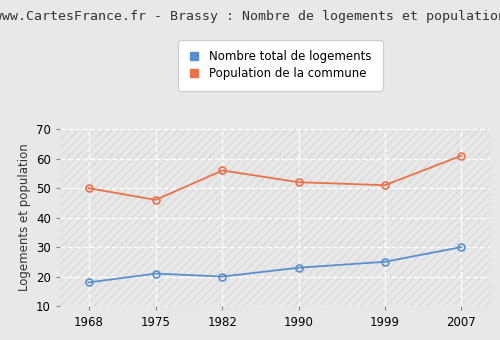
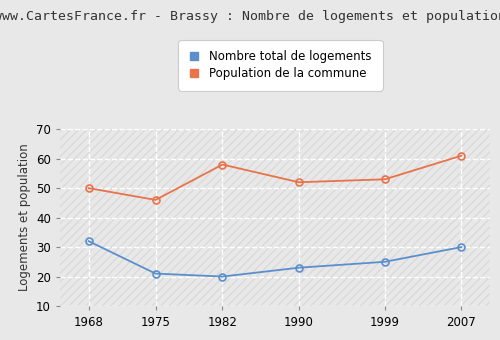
Nombre total de logements/1968: 18 -> 32
Population de la commune/1982: 56 -> 58
Population de la commune/1999: 51 -> 53
